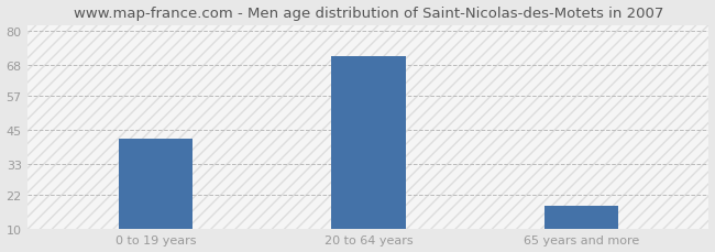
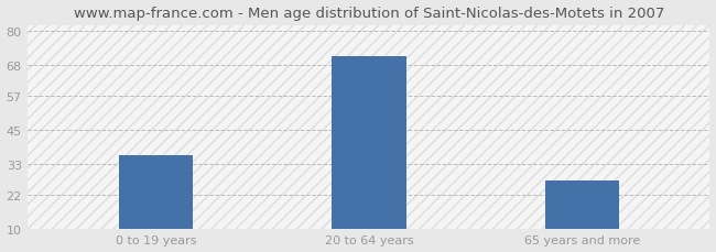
0 to 19 years: 42 -> 36
65 years and more: 18 -> 27
